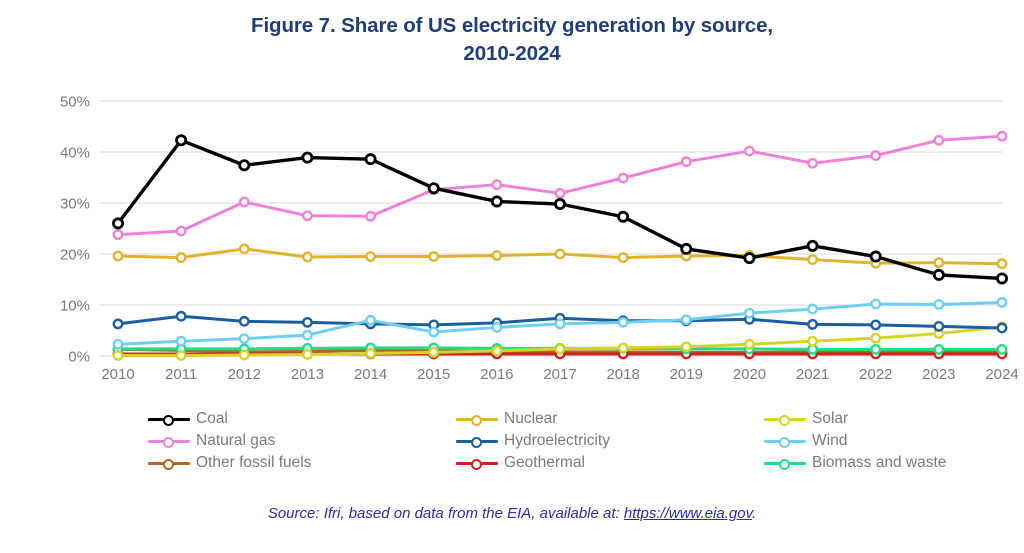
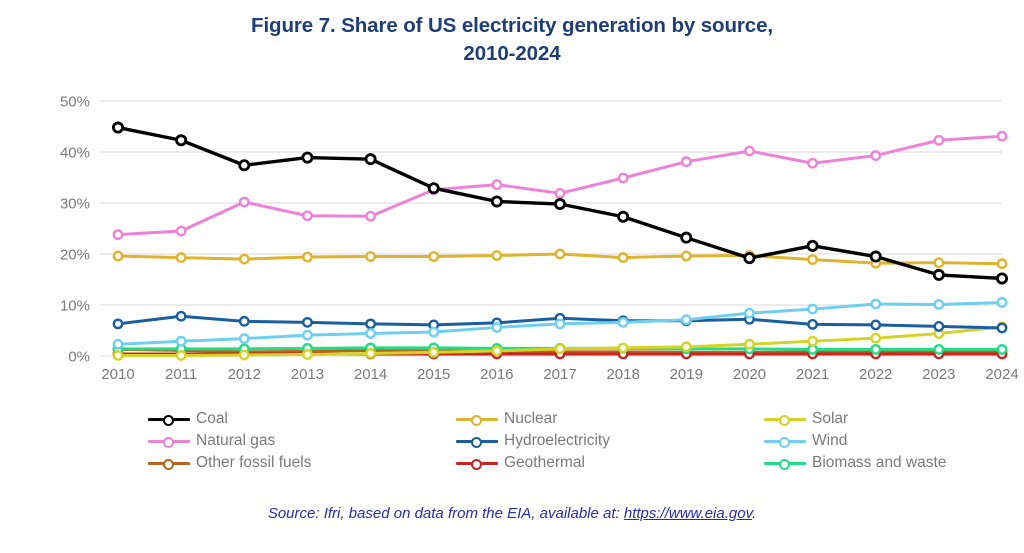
Coal/2010: 26% -> 45%
Nuclear/2012: 21% -> 19%
Wind/2014: 7% -> 4%
Coal/2019: 21% -> 23%
